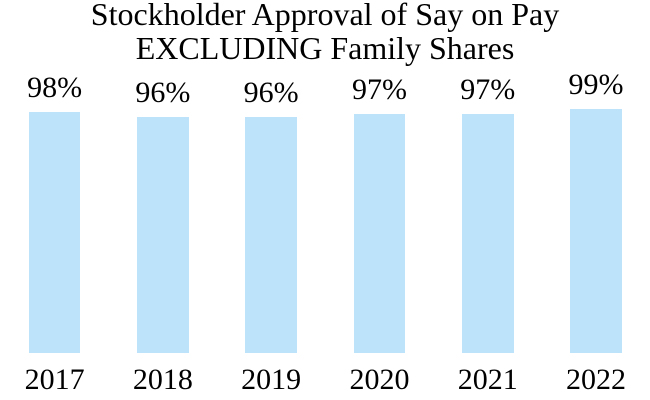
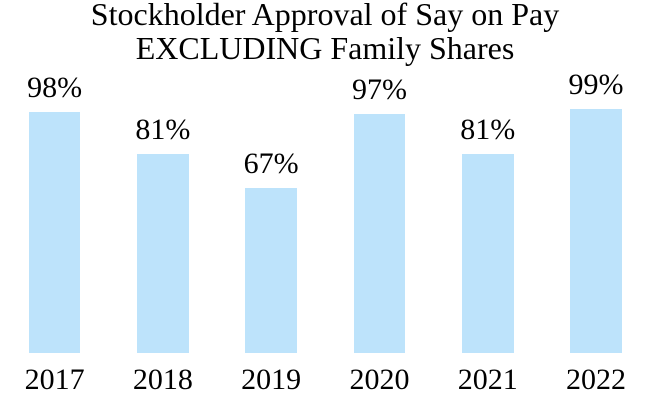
2018: 96% -> 81%
2019: 96% -> 67%
2021: 97% -> 81%
